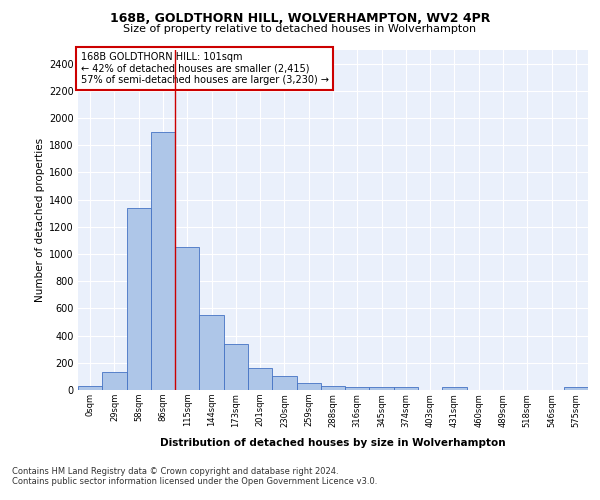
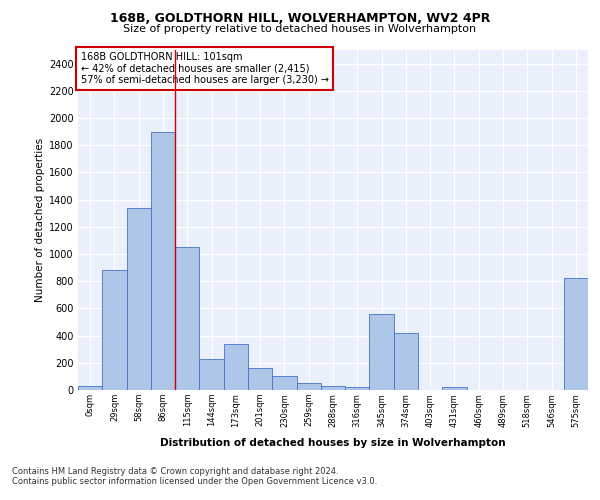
29sqm: 130 -> 880
144sqm: 550 -> 230
345sqm: 20 -> 560
374sqm: 20 -> 420
575sqm: 20 -> 820
